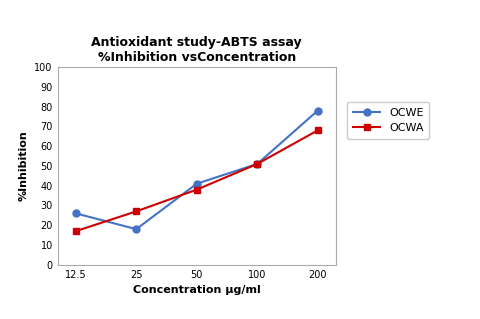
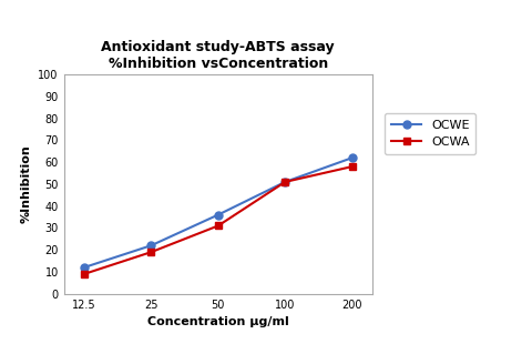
OCWE/12.5: 26 -> 12
OCWA/12.5: 17 -> 9
OCWE/25: 18 -> 22
OCWA/25: 27 -> 19
OCWE/50: 41 -> 36
OCWA/50: 38 -> 31
OCWE/200: 78 -> 62
OCWA/200: 68 -> 58
